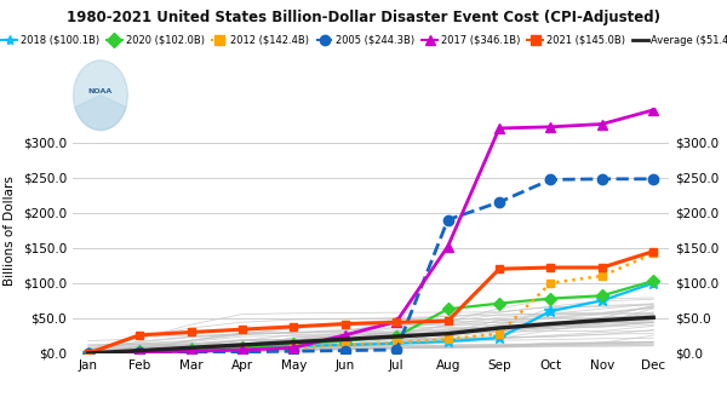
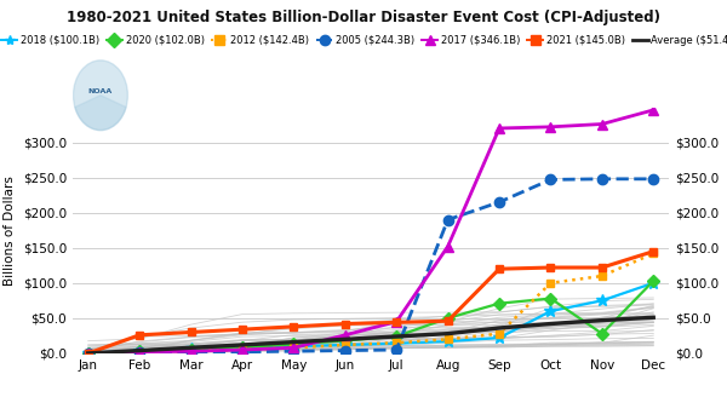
2020 ($102.0B)/Aug: $63 -> $50
2020 ($102.0B)/Nov: $82 -> $28
